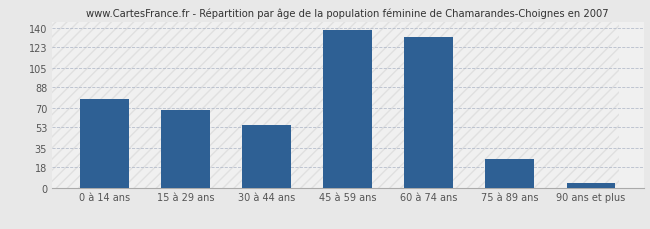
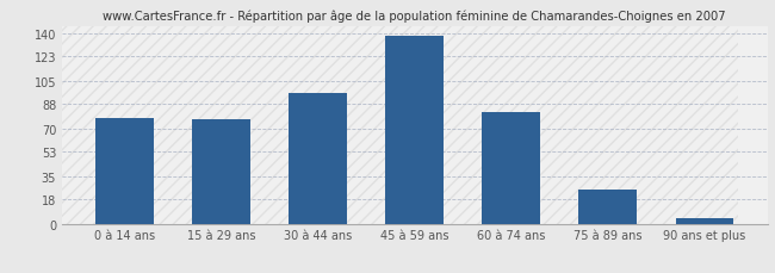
15 à 29 ans: 68 -> 77
30 à 44 ans: 55 -> 96
60 à 74 ans: 132 -> 82
